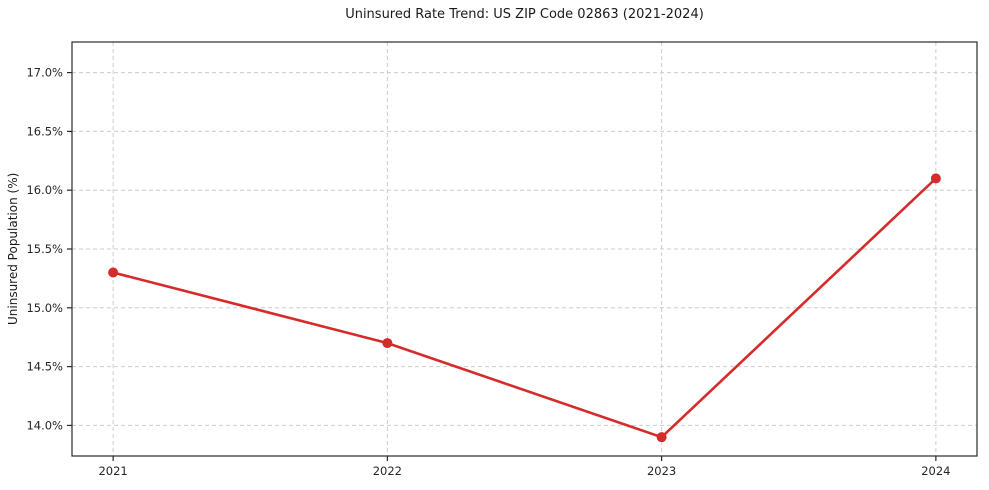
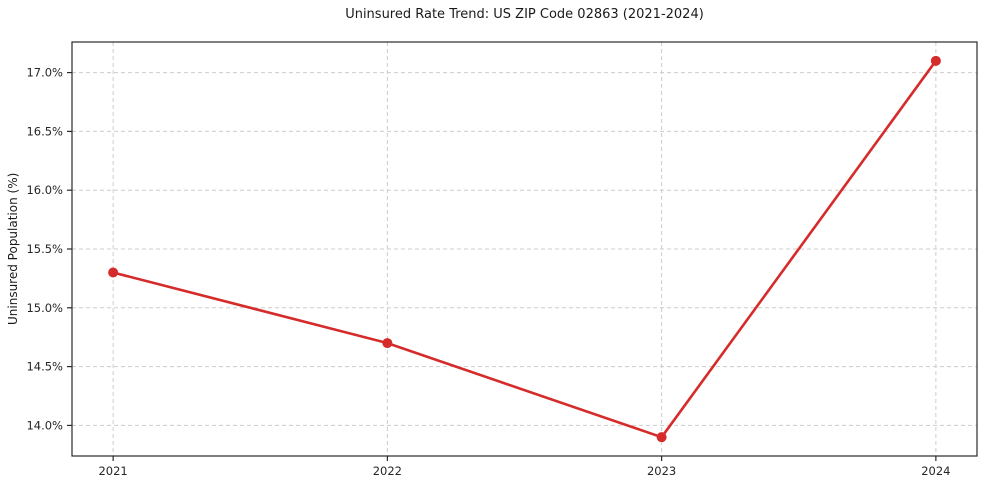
2024: 16.1% -> 17.1%
